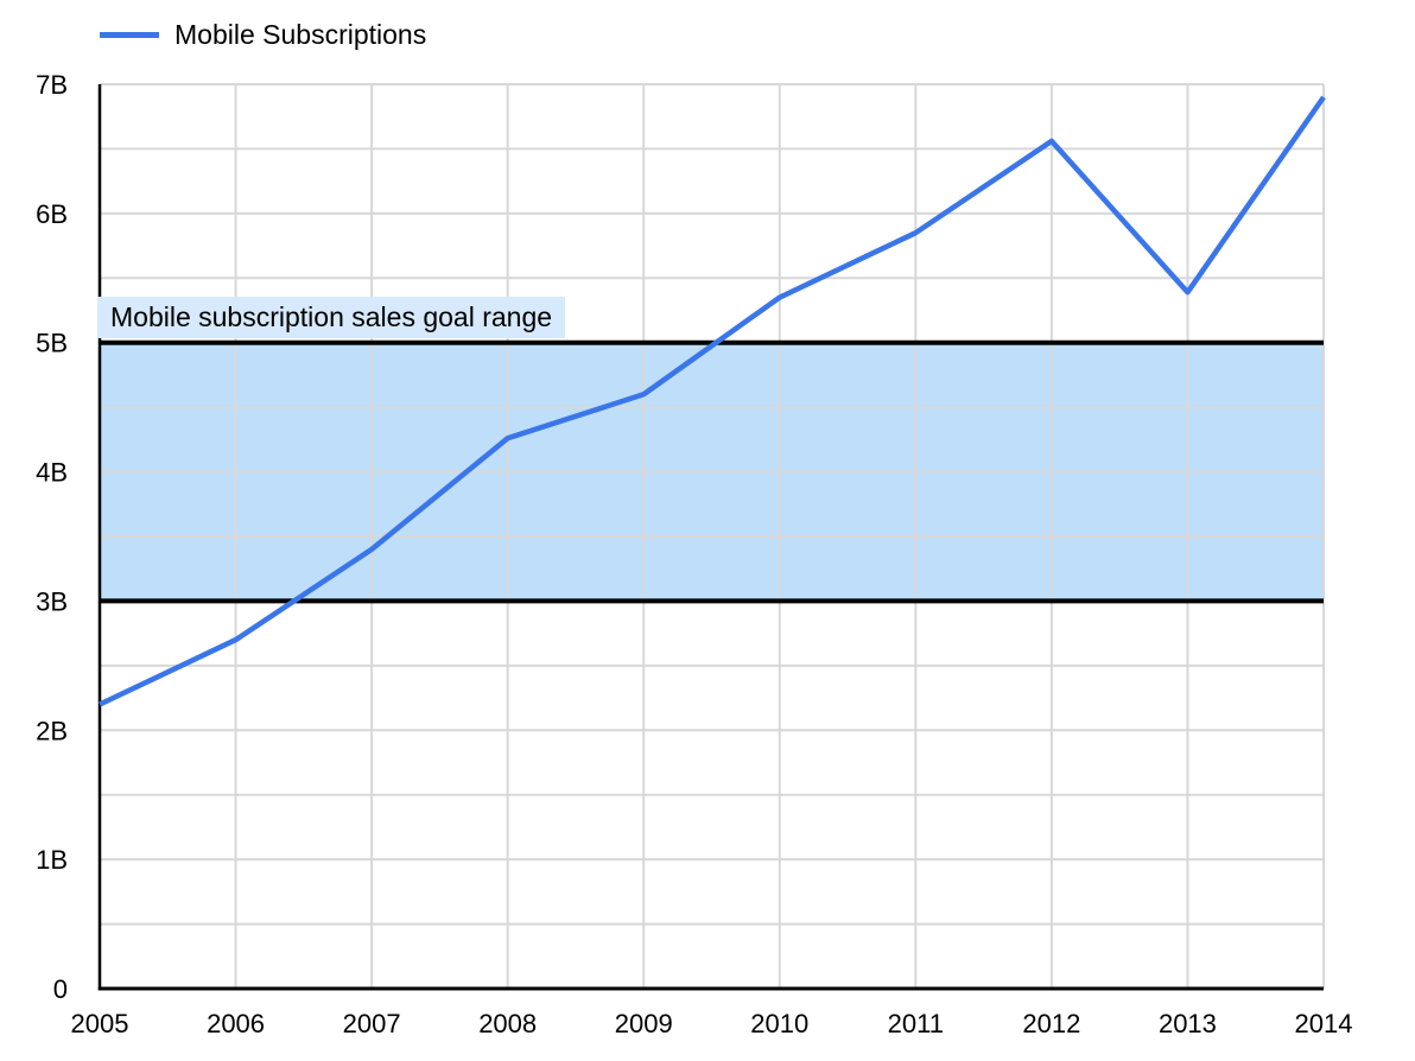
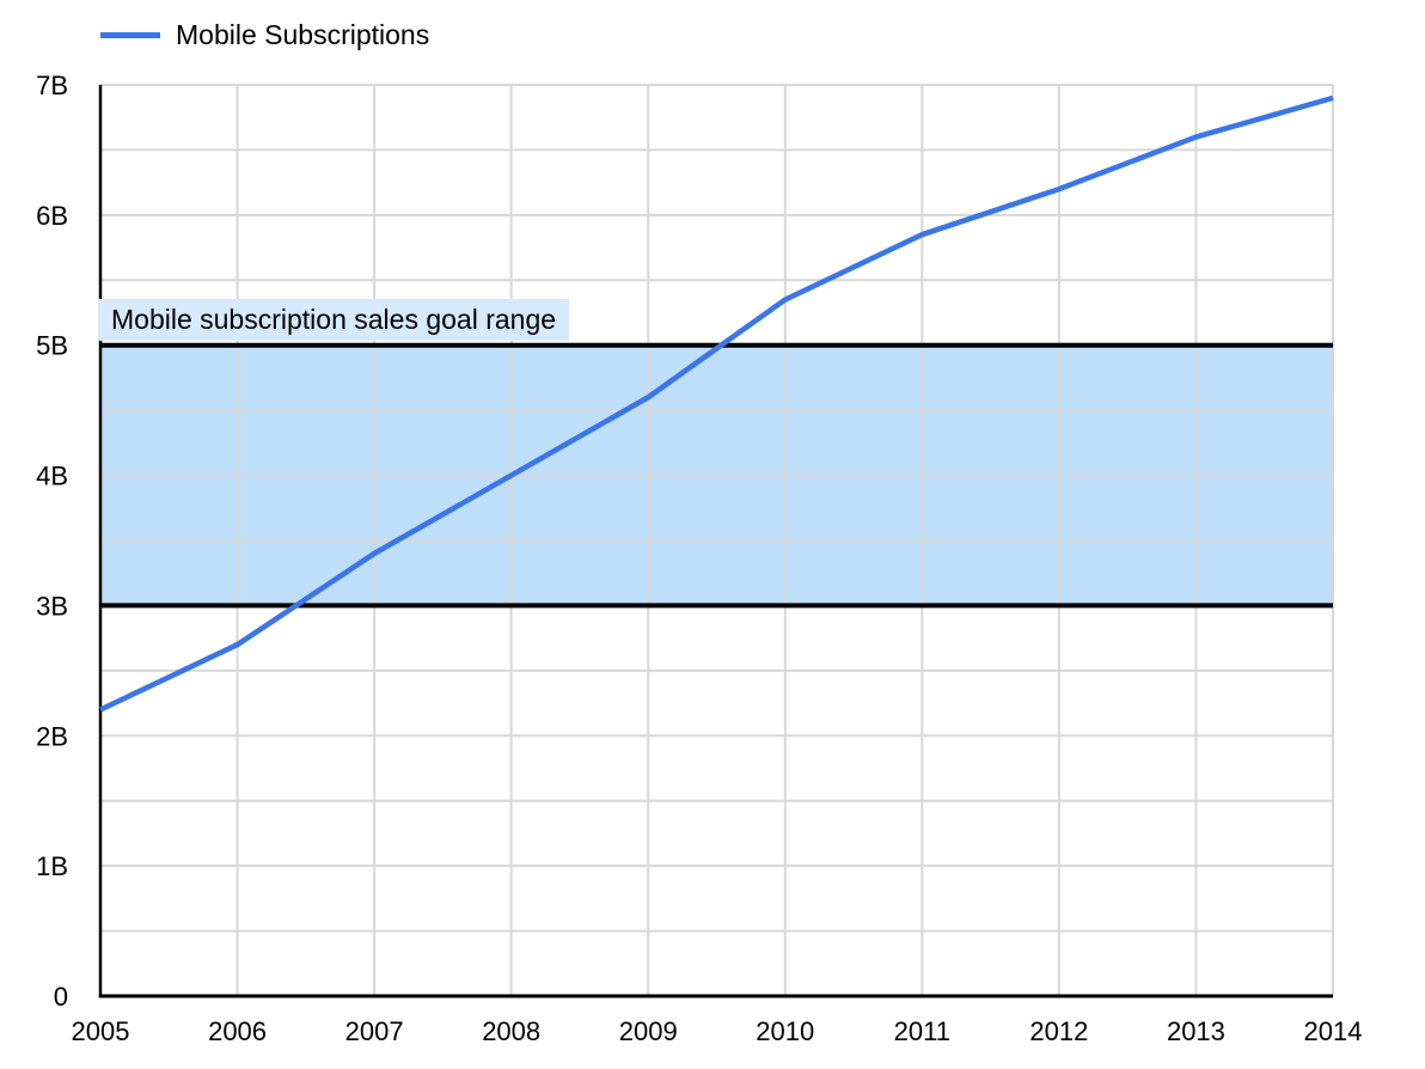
2008: 4.26B -> 4.00B
2012: 6.56B -> 6.20B
2013: 5.39B -> 6.60B
